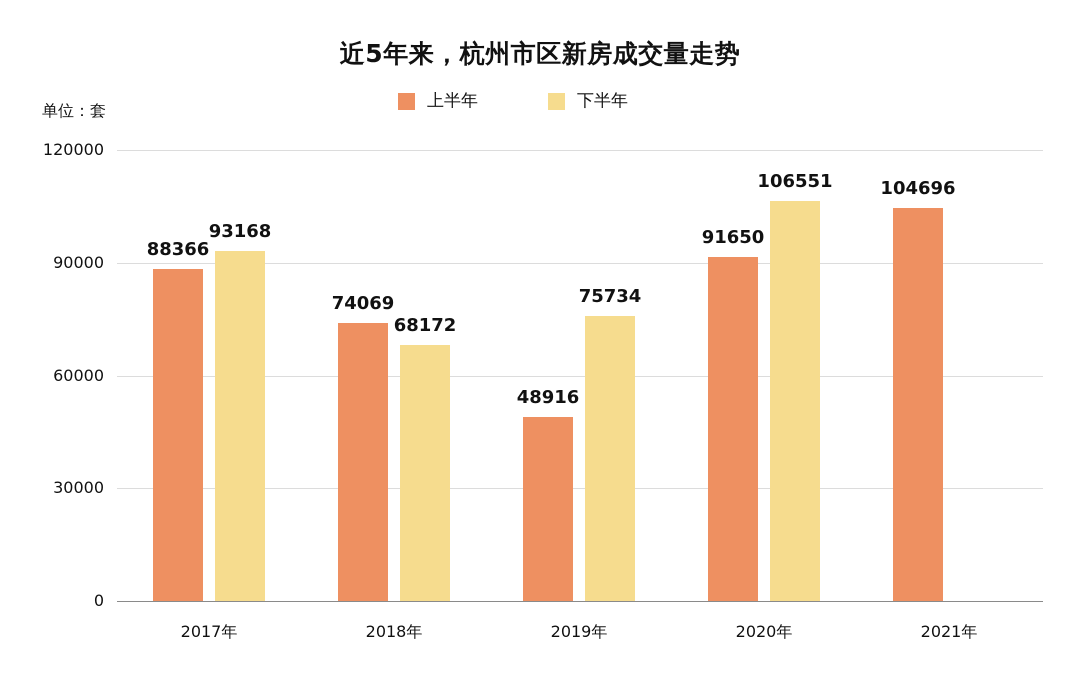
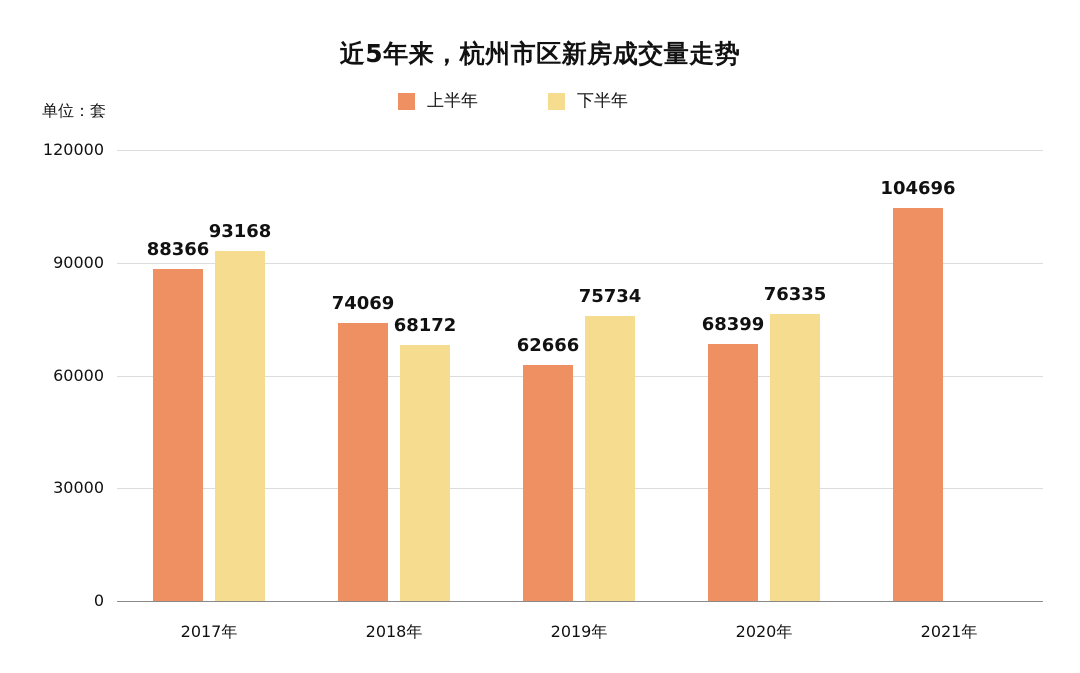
上半年/2019年: 48916 -> 62666
上半年/2020年: 91650 -> 68399
下半年/2020年: 106551 -> 76335
